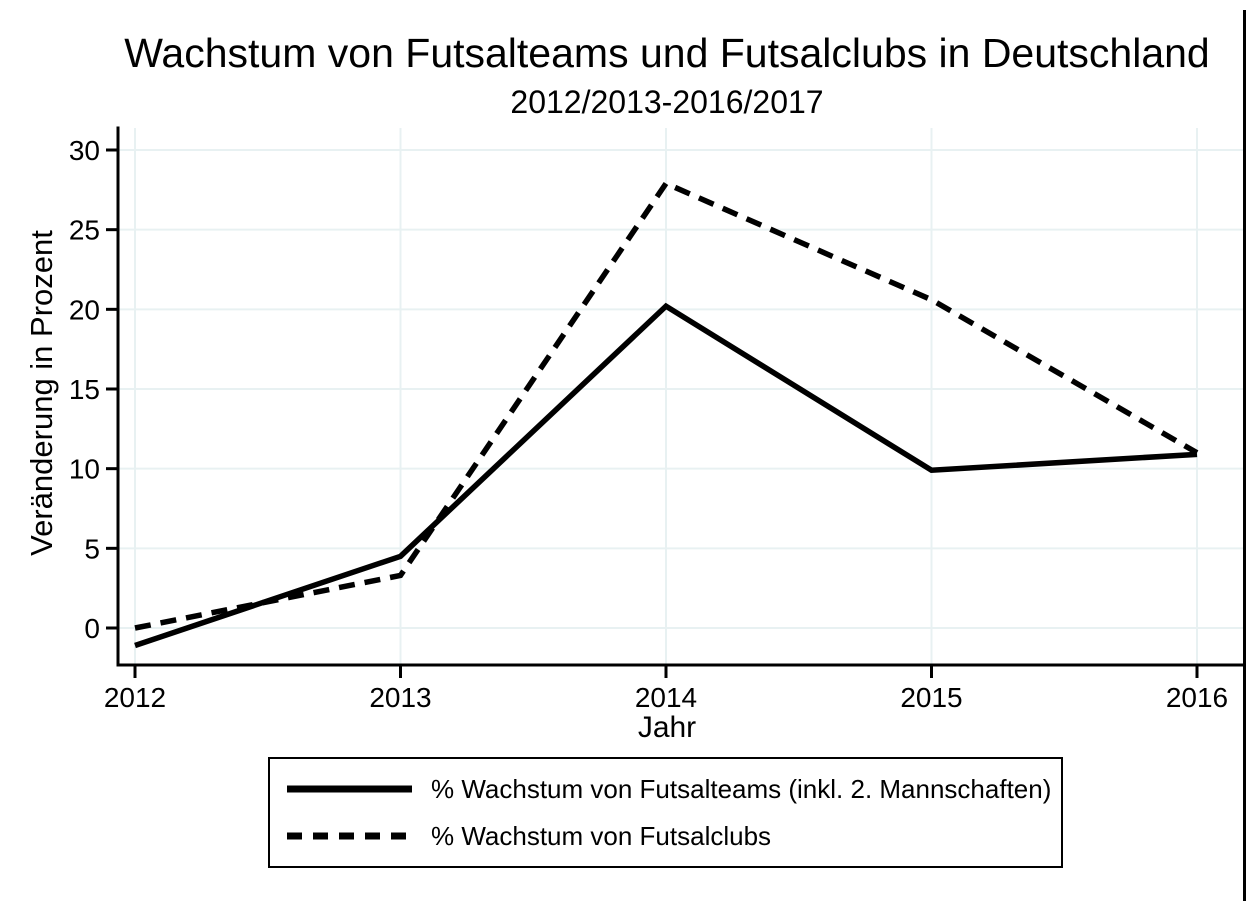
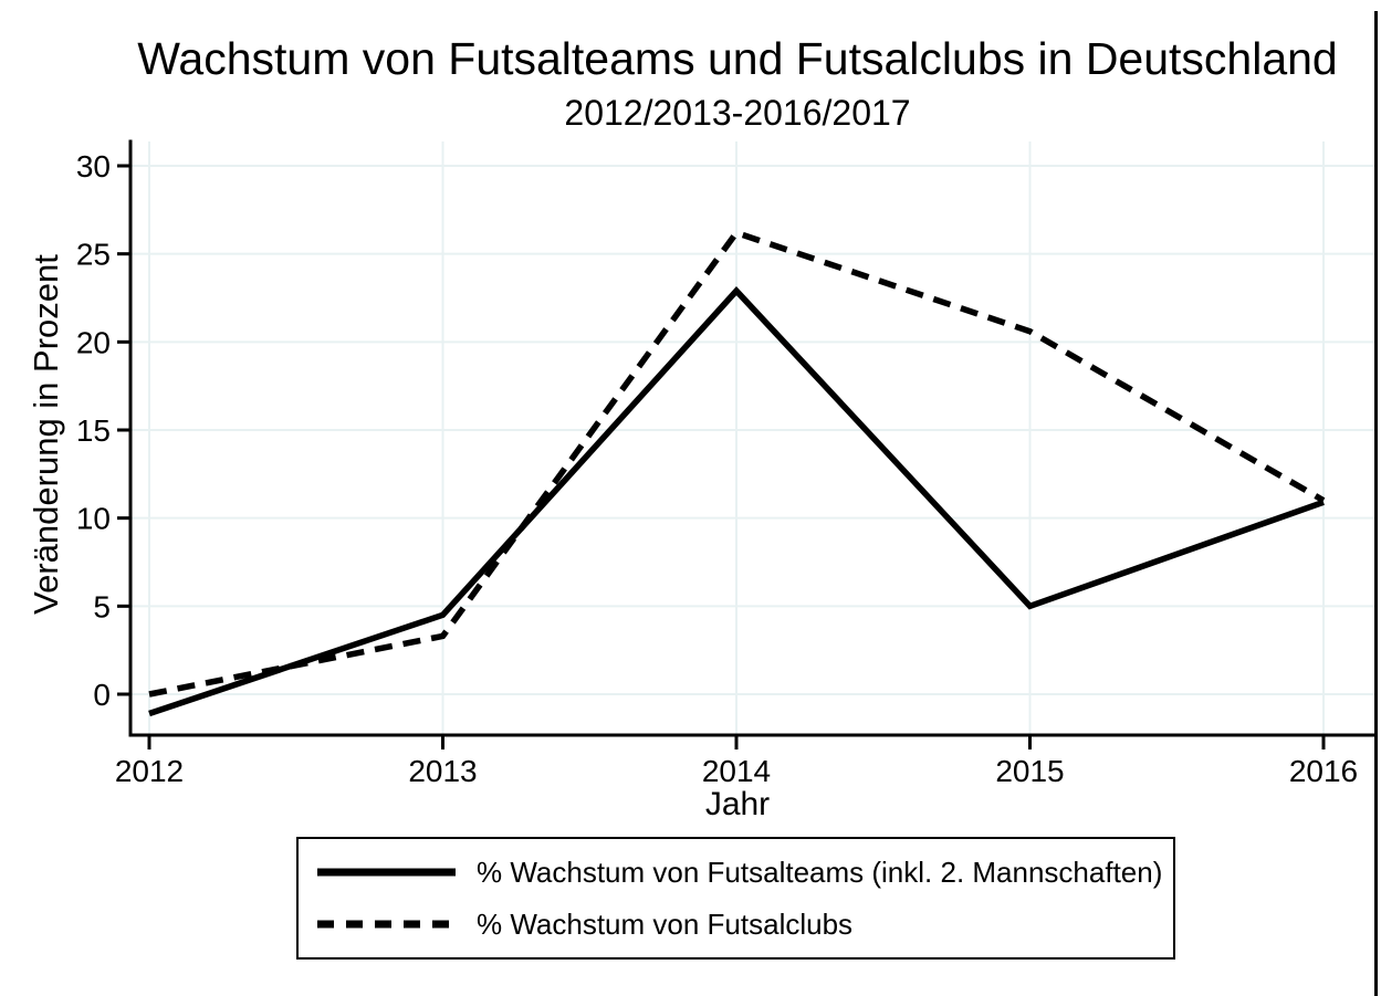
% Wachstum von Futsalteams (inkl. 2. Mannschaften)/2014: 20.2 -> 22.9
% Wachstum von Futsalclubs/2014: 27.9 -> 26.2
% Wachstum von Futsalteams (inkl. 2. Mannschaften)/2015: 9.9 -> 5.0
